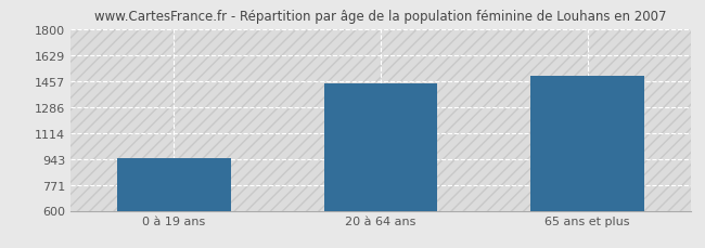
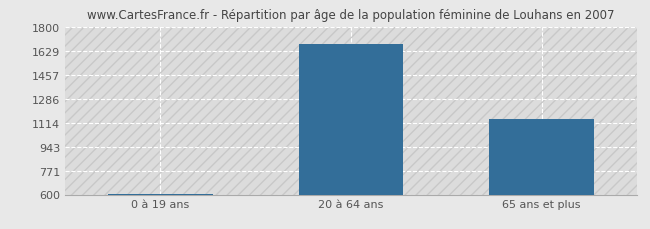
0 à 19 ans: 950 -> 610
20 à 64 ans: 1440 -> 1670
65 ans et plus: 1490 -> 1140
